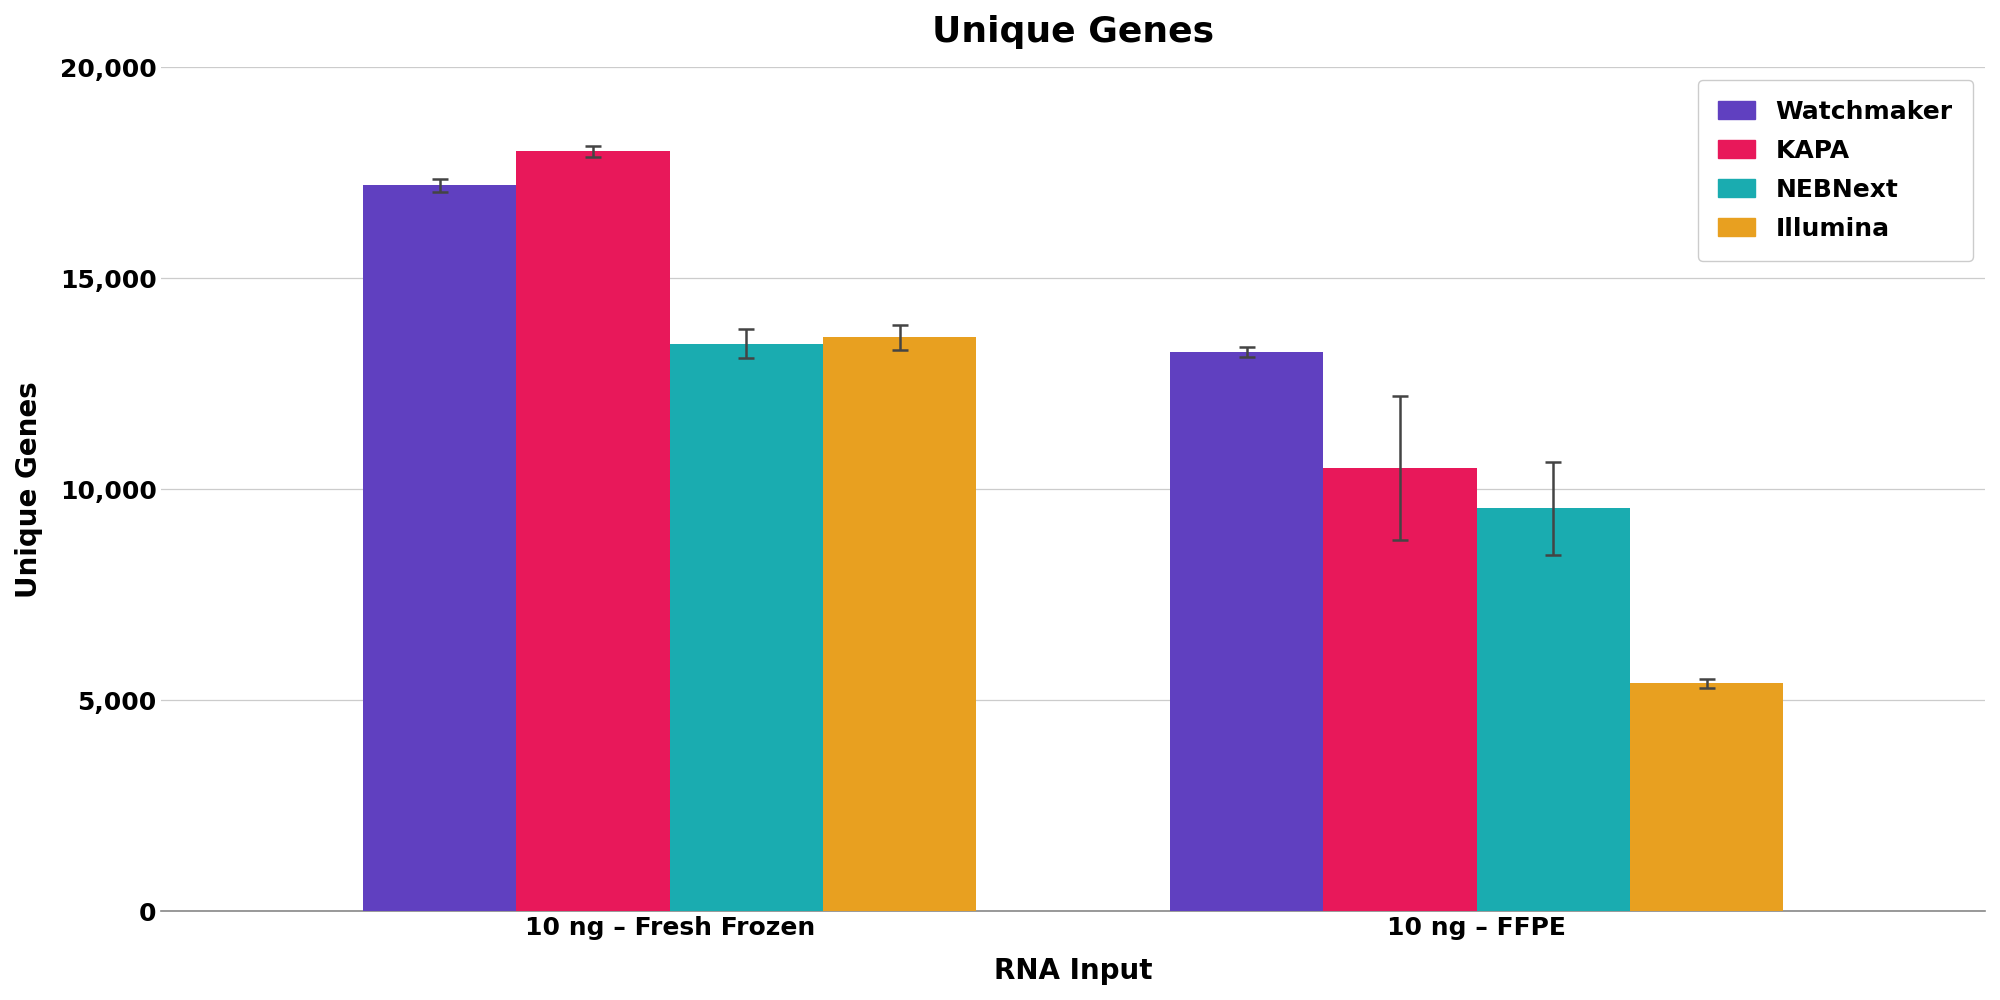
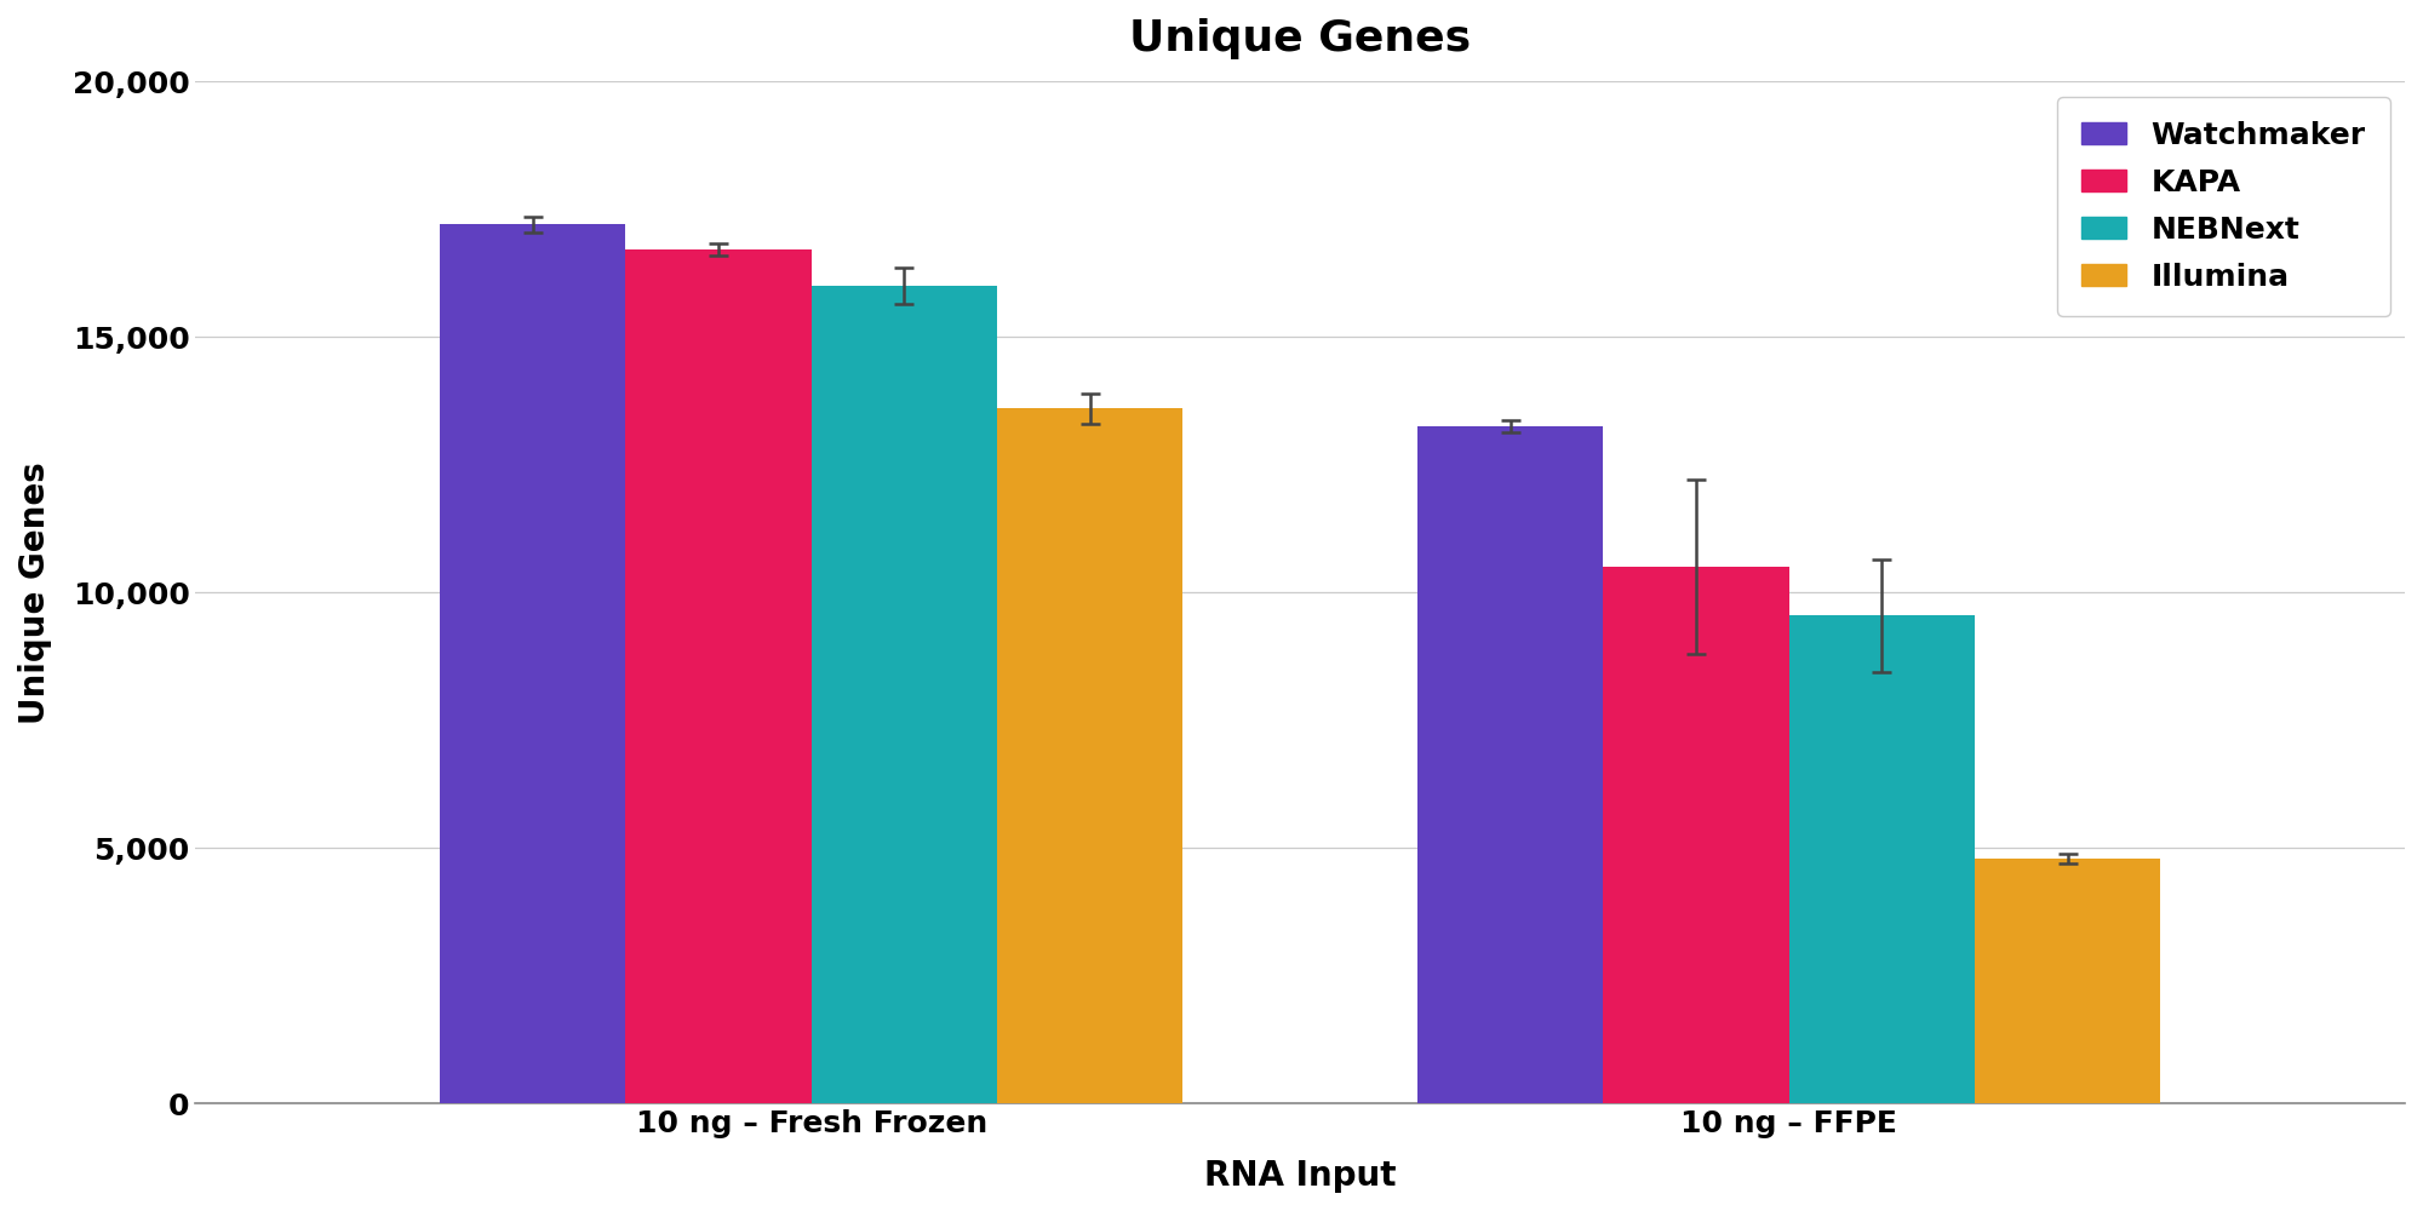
KAPA/10 ng – Fresh Frozen: 18,000 -> 16,700
NEBNext/10 ng – Fresh Frozen: 13,450 -> 16,000
Illumina/10 ng – FFPE: 5,400 -> 4,800
